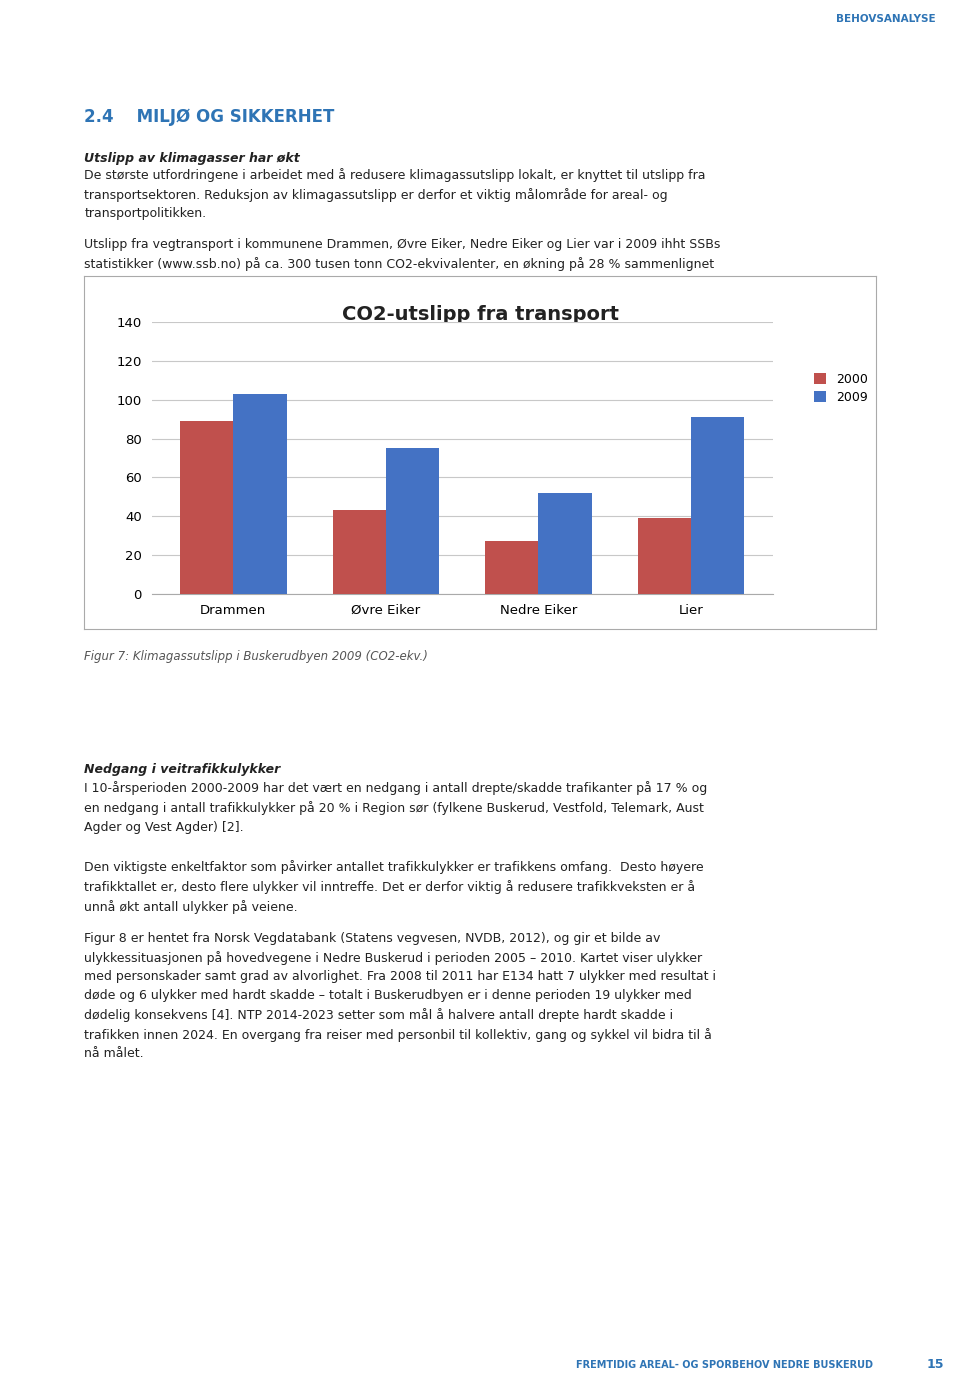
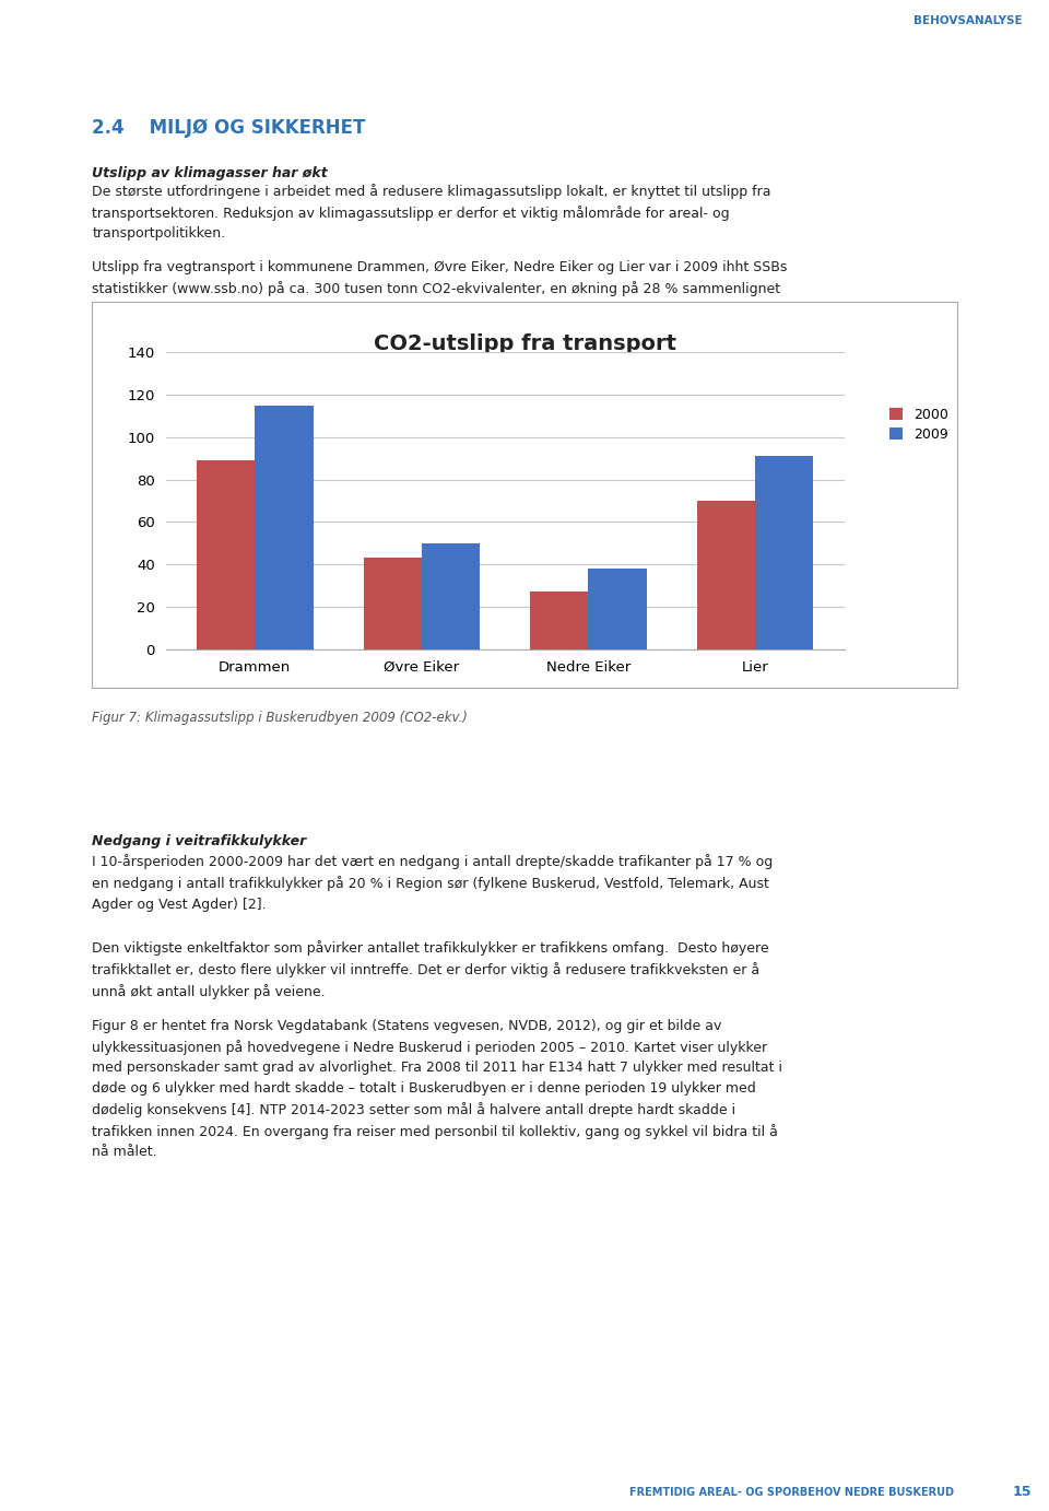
2009/Drammen: 103 -> 115
2009/Øvre Eiker: 75 -> 50
2009/Nedre Eiker: 52 -> 38
2000/Lier: 39 -> 70
